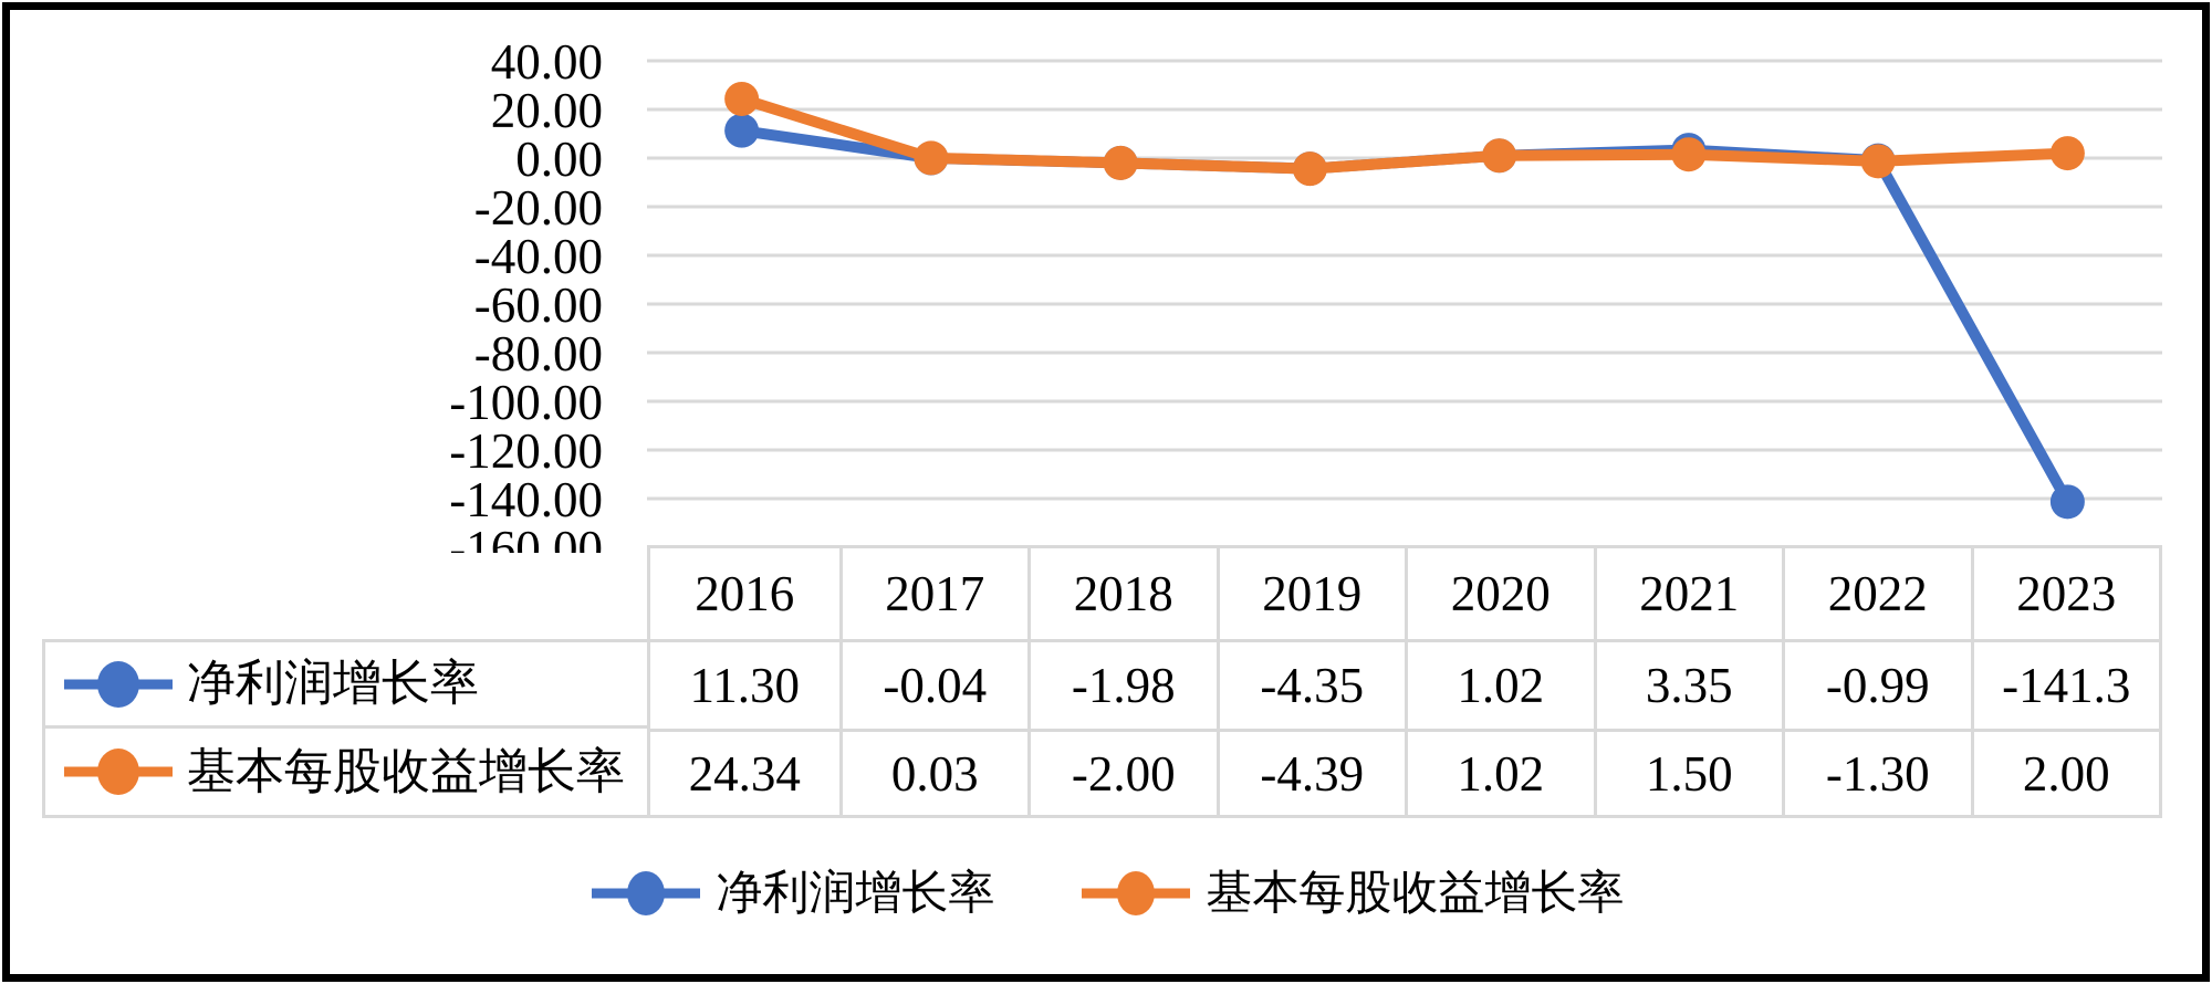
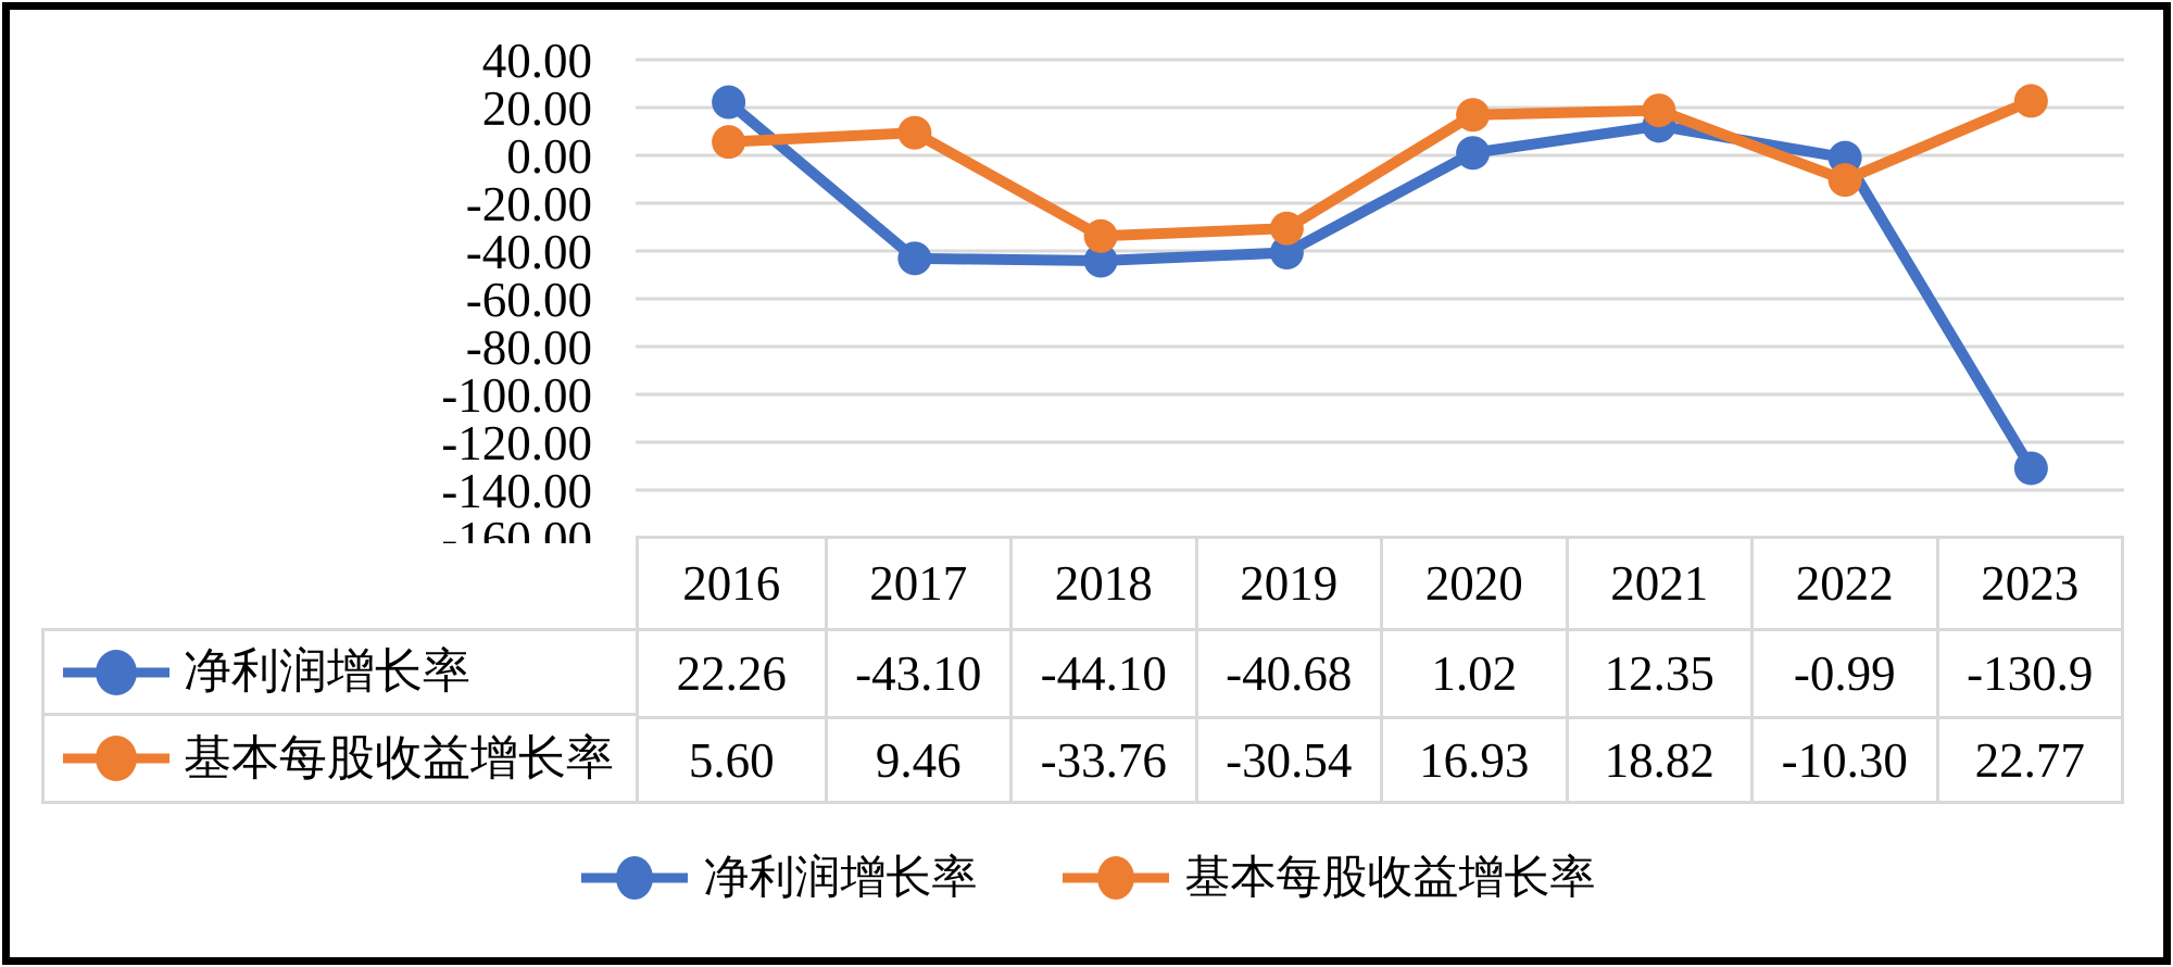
净利润增长率/2016: 11.30 -> 22.26
基本每股收益增长率/2016: 24.34 -> 5.60
净利润增长率/2017: -0.04 -> -43.10
基本每股收益增长率/2017: 0.03 -> 9.46
净利润增长率/2018: -1.98 -> -44.10
基本每股收益增长率/2018: -2.00 -> -33.76
净利润增长率/2019: -4.35 -> -40.68
基本每股收益增长率/2019: -4.39 -> -30.54
基本每股收益增长率/2020: 1.02 -> 16.93
净利润增长率/2021: 3.35 -> 12.35
基本每股收益增长率/2021: 1.50 -> 18.82
基本每股收益增长率/2022: -1.30 -> -10.30
净利润增长率/2023: -141.3 -> -130.9
基本每股收益增长率/2023: 2.00 -> 22.77
